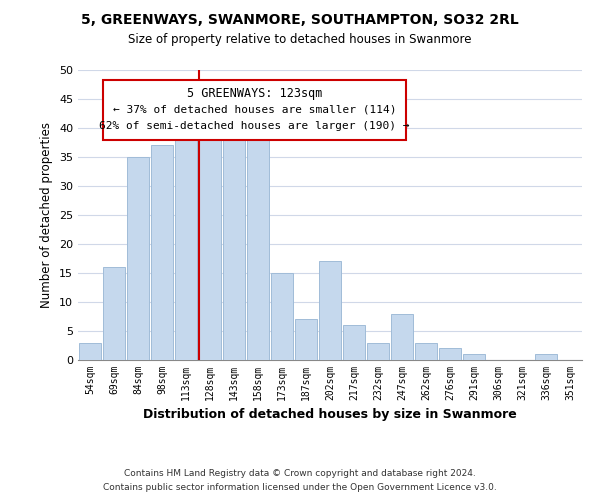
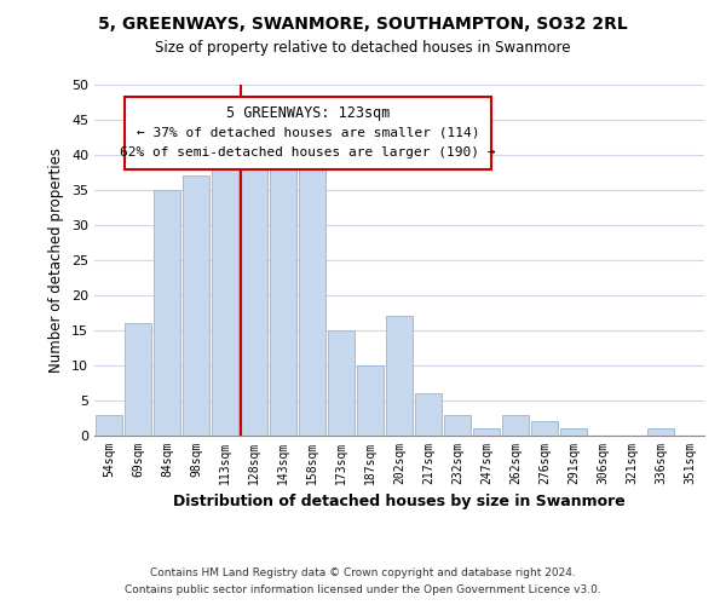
187sqm: 7 -> 10
247sqm: 8 -> 1
